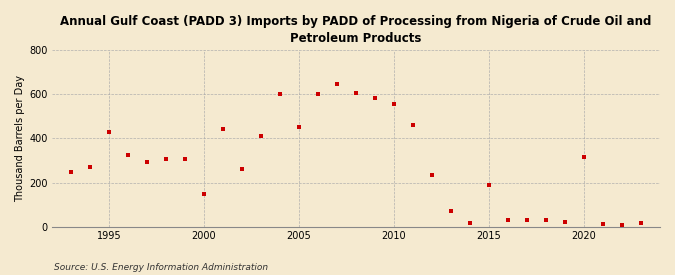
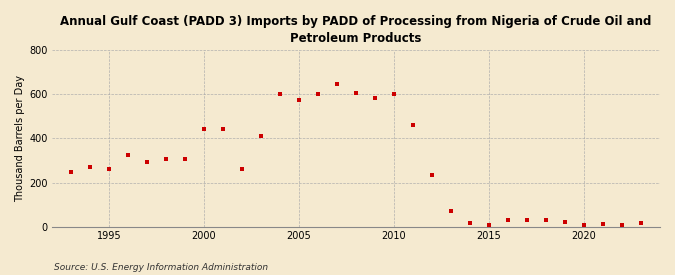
1995: 430 -> 260
2000: 150 -> 445
2005: 450 -> 575
2010: 555 -> 600
2015: 190 -> 5
2020: 315 -> 5
